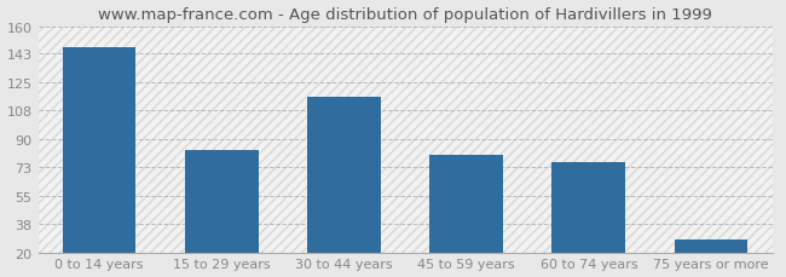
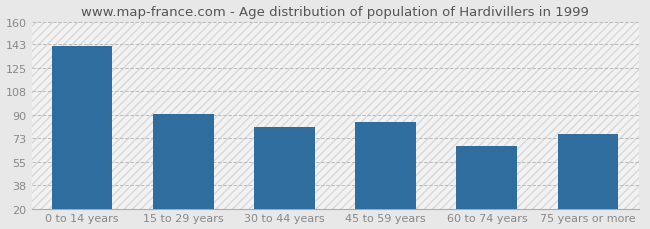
0 to 14 years: 147 -> 142
15 to 29 years: 83 -> 91
30 to 44 years: 116 -> 81
45 to 59 years: 80 -> 85
60 to 74 years: 76 -> 67
75 years or more: 28 -> 76
